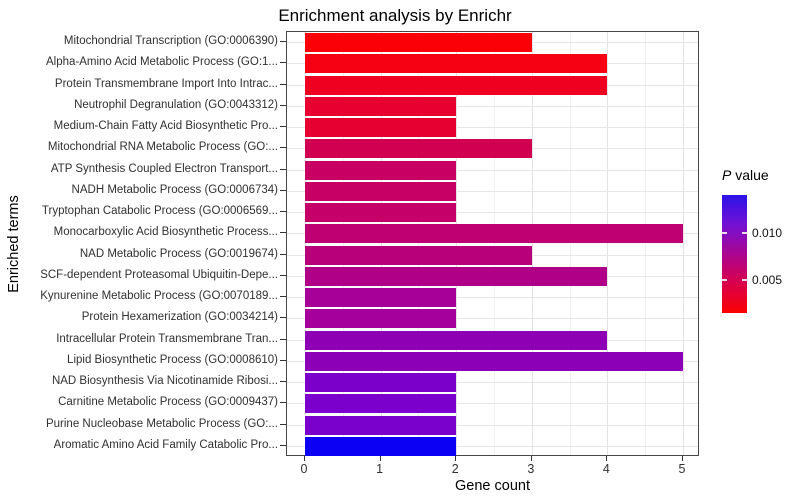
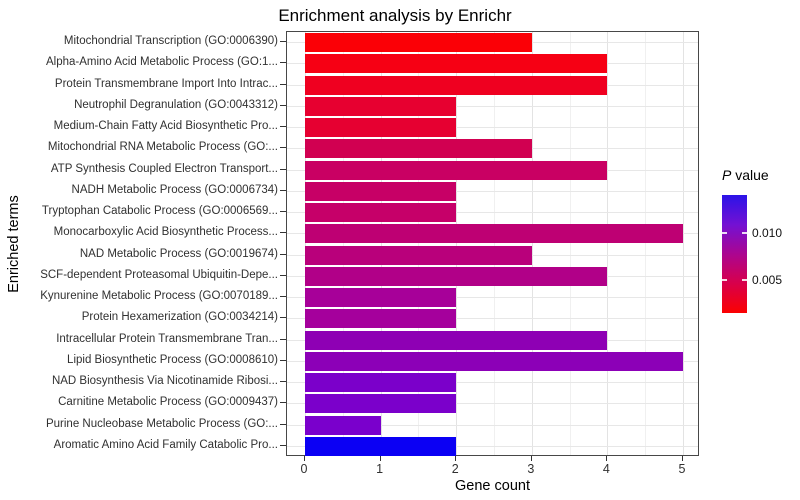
ATP Synthesis Coupled Electron Transport...: 2 -> 4
Purine Nucleobase Metabolic Process (GO:...: 2 -> 1
